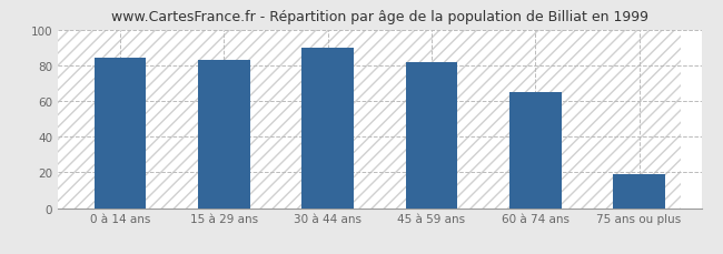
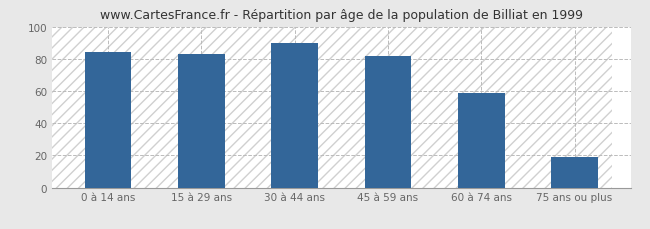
60 à 74 ans: 65 -> 59
